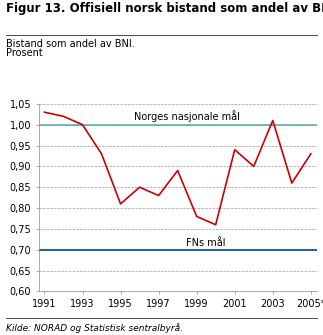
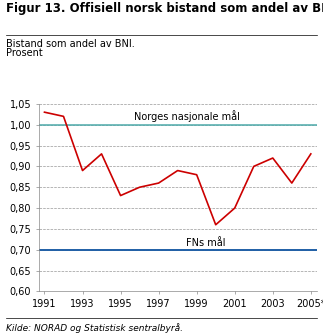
1993: 1,00 -> 0,89
1995: 0,81 -> 0,83
1997: 0,83 -> 0,86
1999: 0,78 -> 0,88
2001: 0,94 -> 0,80
2003: 1,01 -> 0,92
